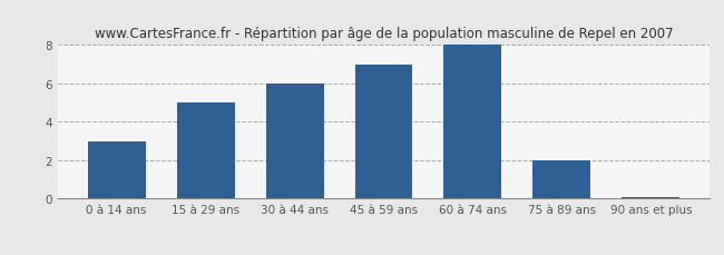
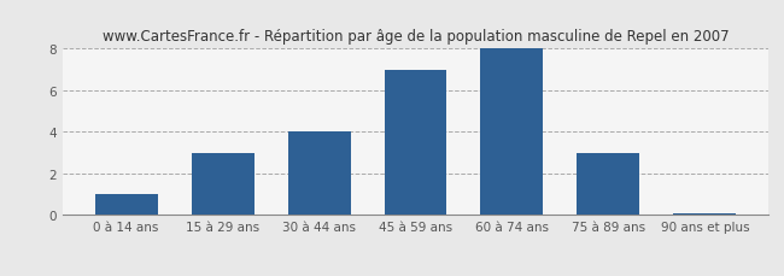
0 à 14 ans: 3.0 -> 1.0
15 à 29 ans: 5.0 -> 3.0
30 à 44 ans: 6.0 -> 4.0
75 à 89 ans: 2.0 -> 3.0
